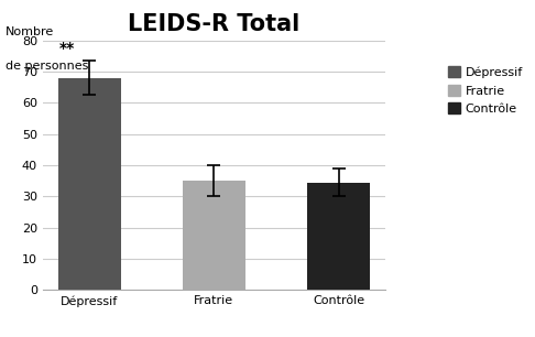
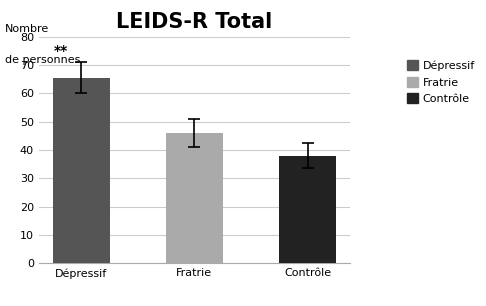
Dépressif: 68.0 -> 65.5
Fratrie: 35.0 -> 46.0
Contrôle: 34.5 -> 38.0
